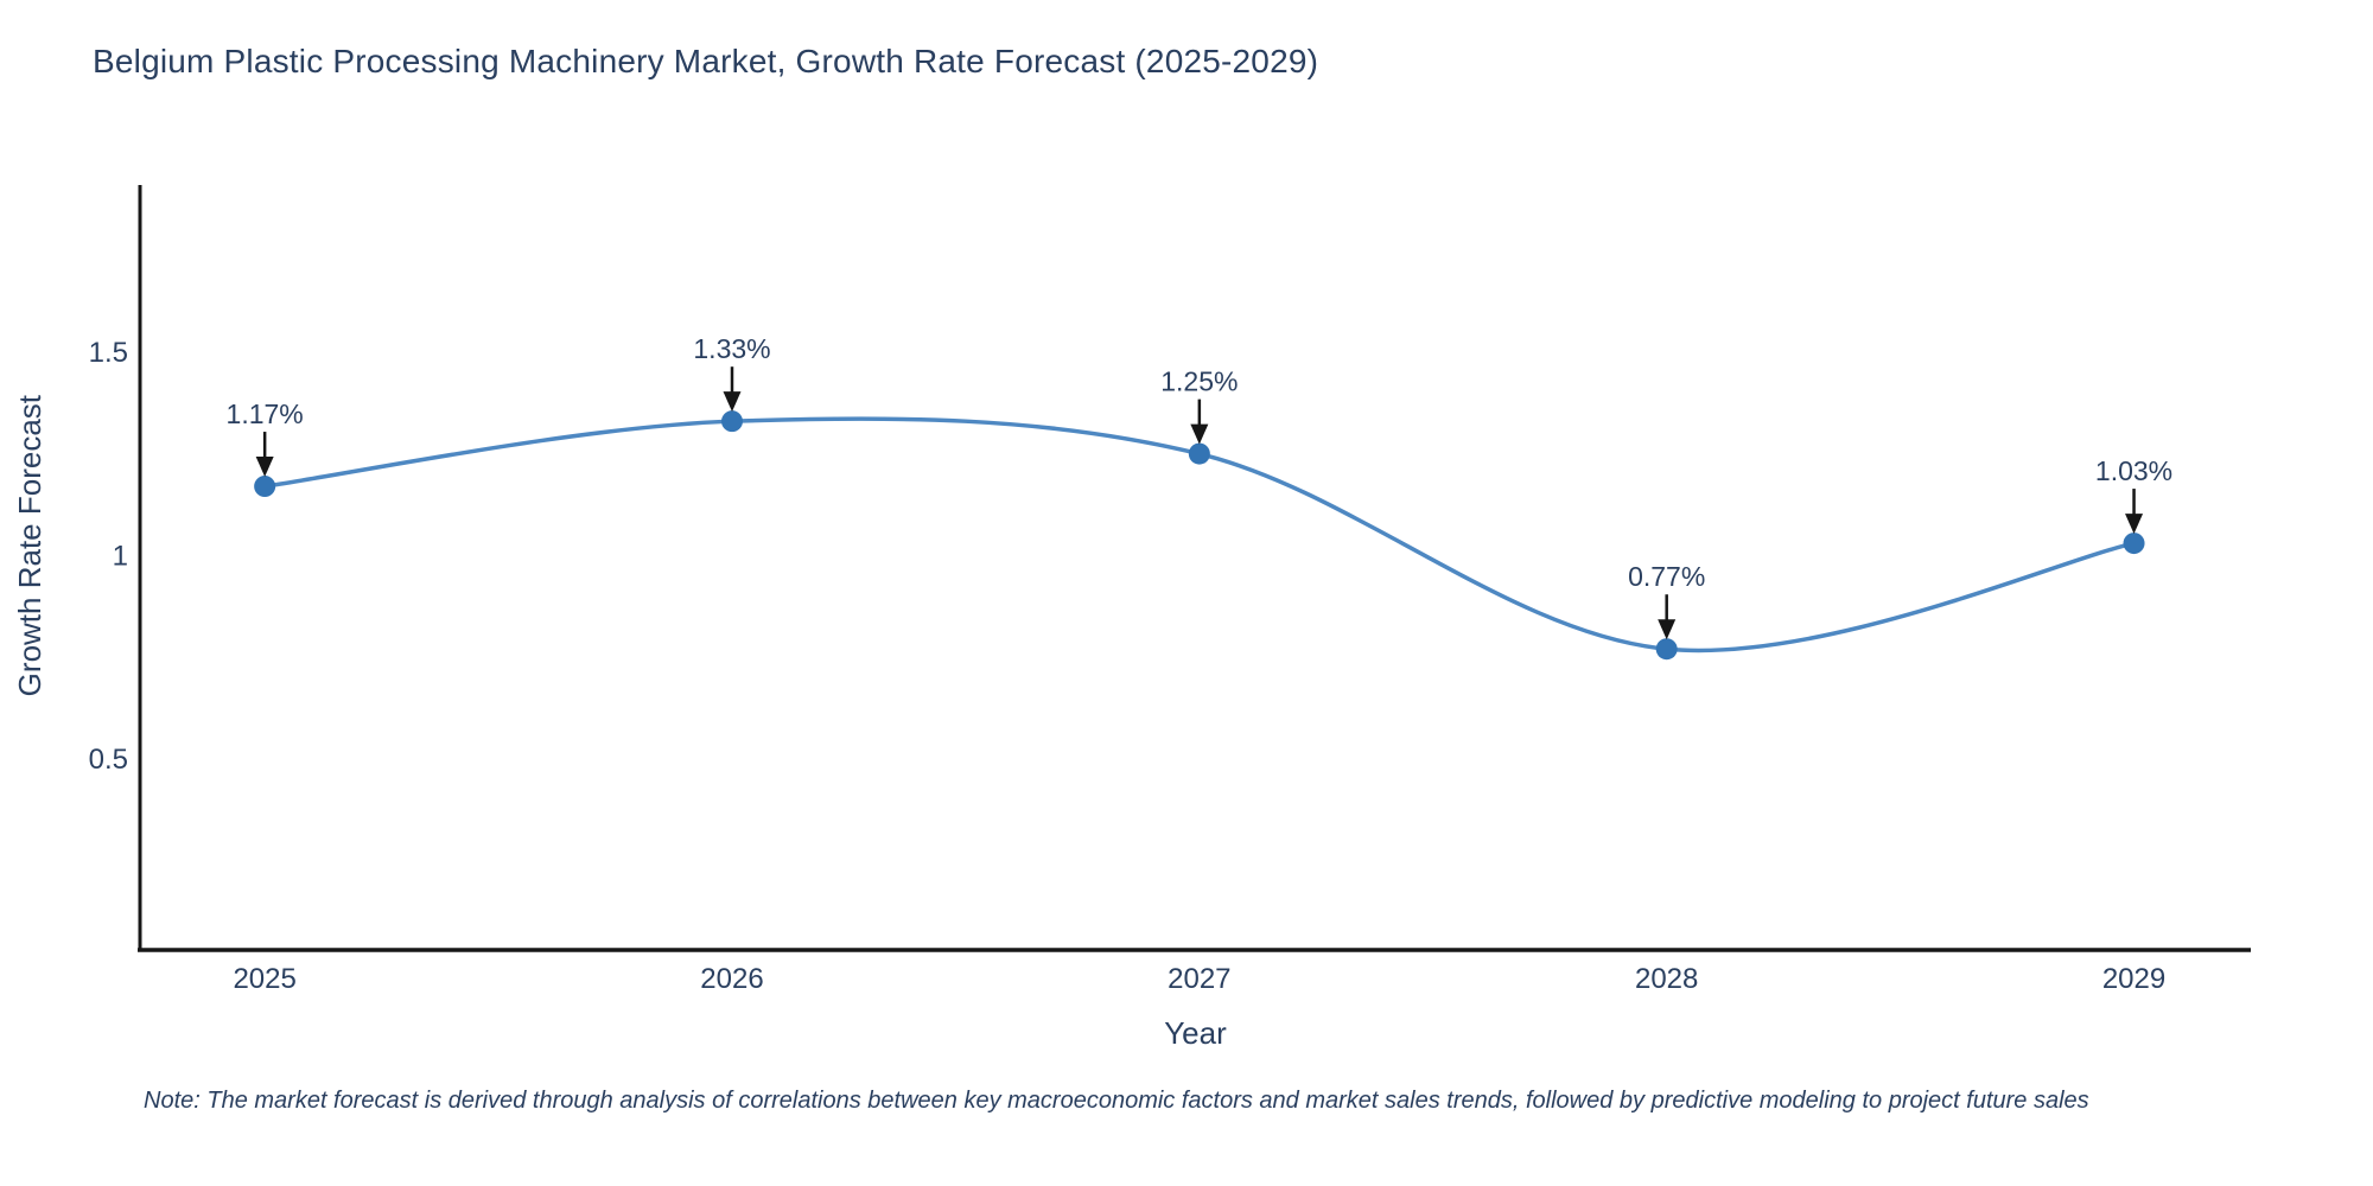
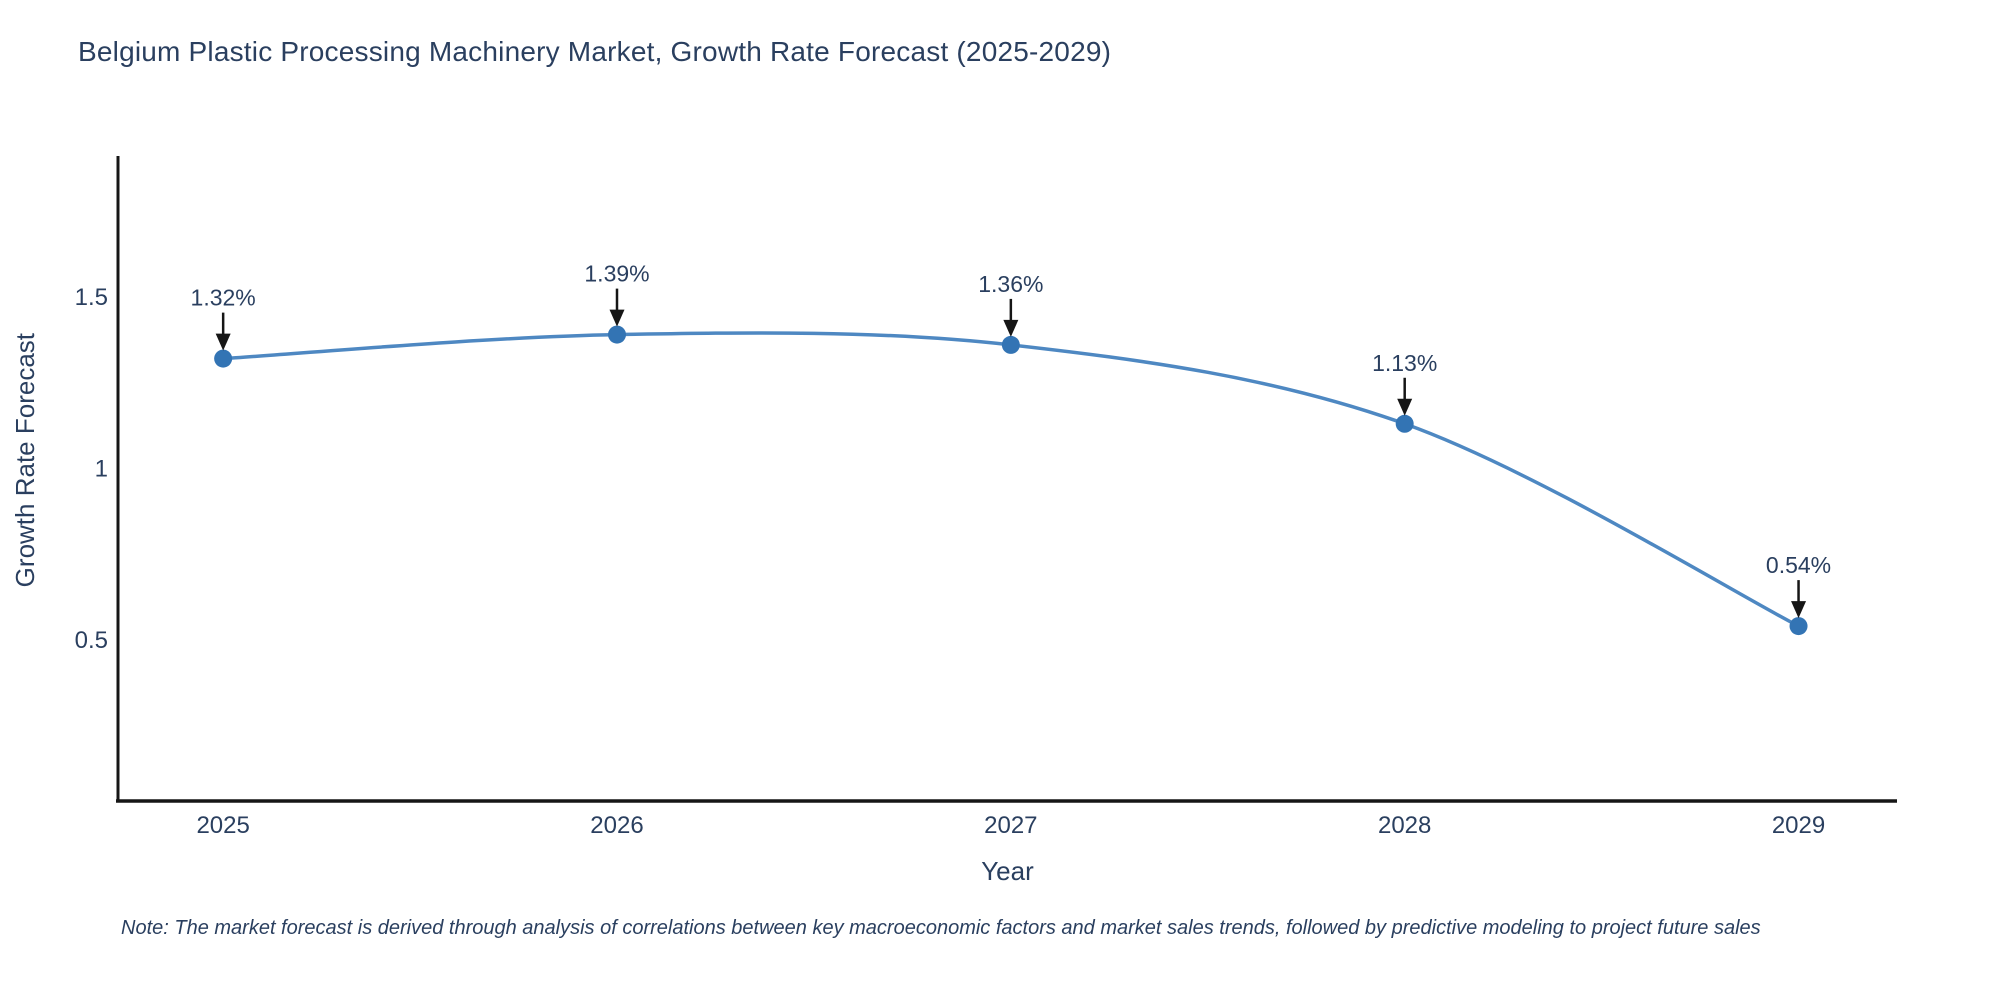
2025: 1.17% -> 1.32%
2026: 1.33% -> 1.39%
2027: 1.25% -> 1.36%
2028: 0.77% -> 1.13%
2029: 1.03% -> 0.54%
